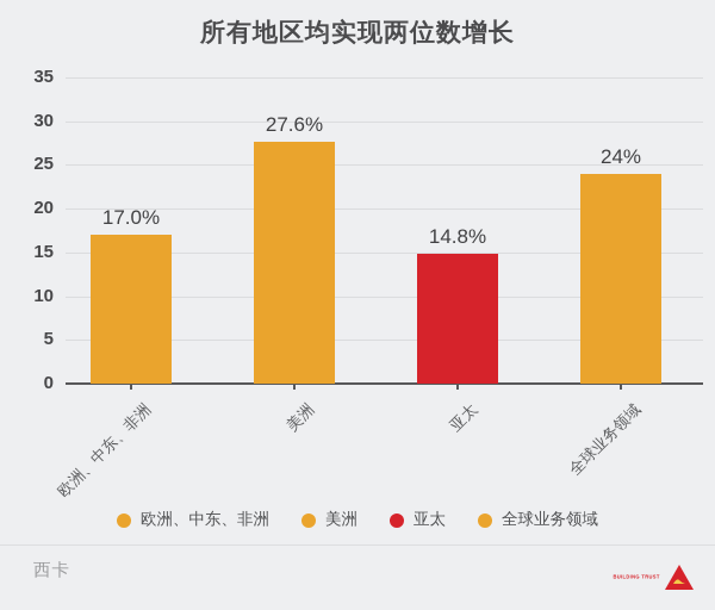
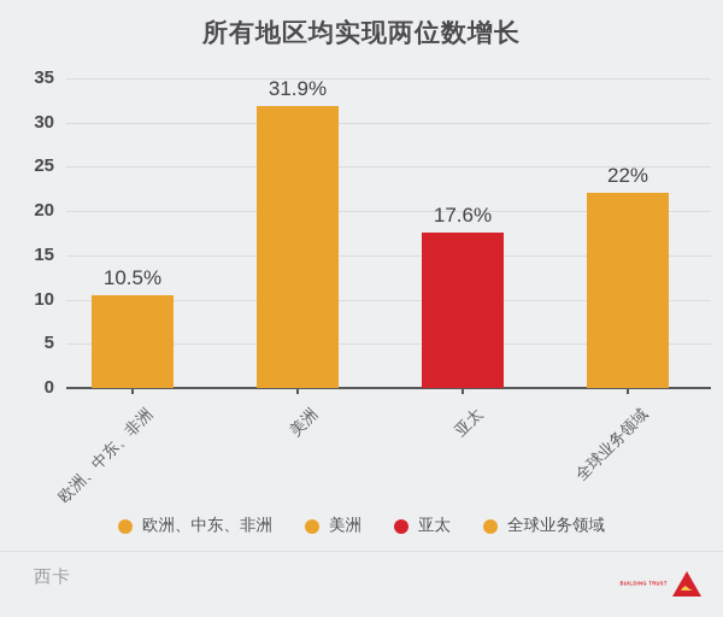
欧洲、中东、非洲: 17.0% -> 10.5%
美洲: 27.6% -> 31.9%
亚太: 14.8% -> 17.6%
全球业务领域: 24% -> 22%
